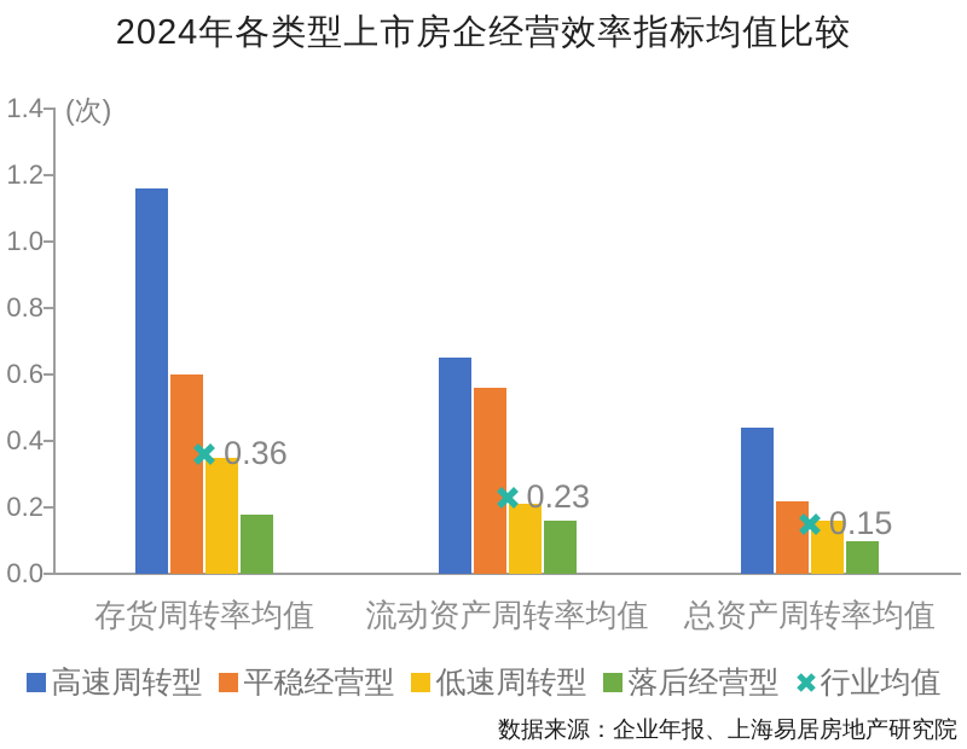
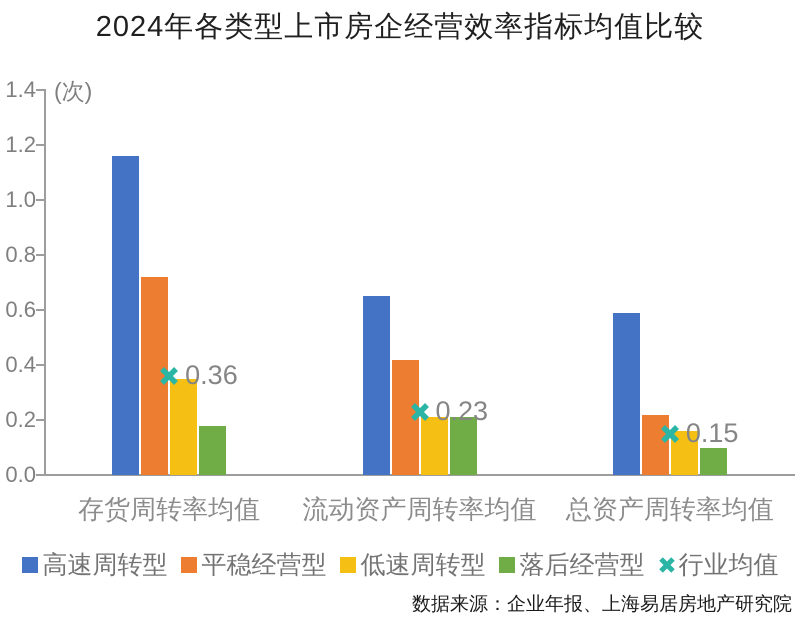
平稳经营型/存货周转率均值: 0.60 -> 0.72
平稳经营型/流动资产周转率均值: 0.56 -> 0.42
落后经营型/流动资产周转率均值: 0.16 -> 0.21
高速周转型/总资产周转率均值: 0.44 -> 0.59
